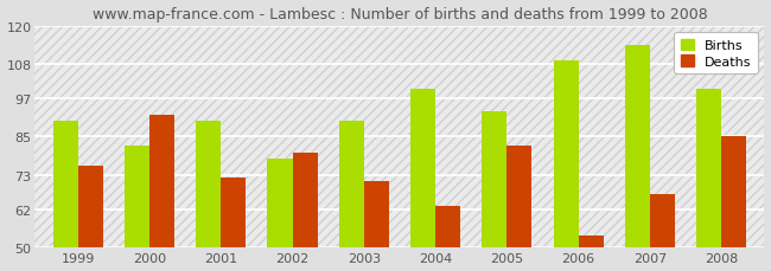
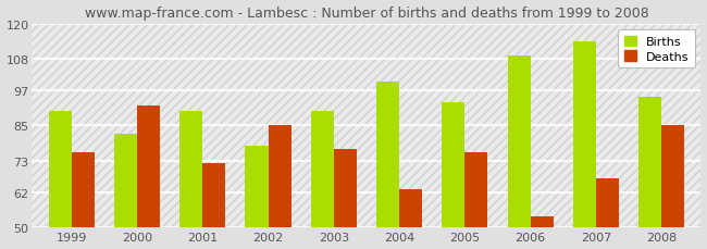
Deaths/2002: 80 -> 85
Deaths/2003: 71 -> 77
Deaths/2005: 82 -> 76
Births/2008: 100 -> 95
